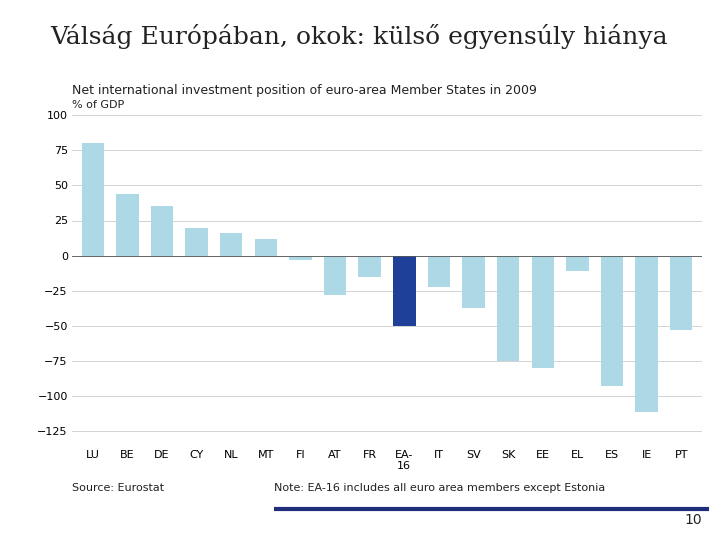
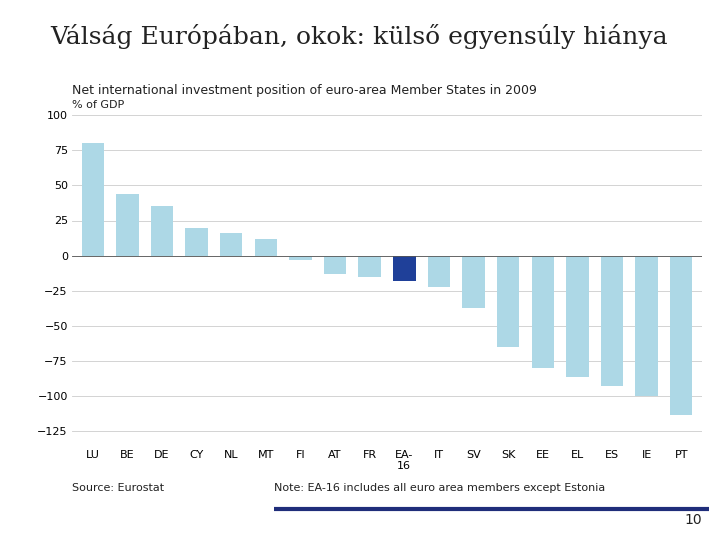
AT: -28 -> -13
EA- 16: -50 -> -18
SK: -75 -> -65
EL: -11 -> -86
IE: -111 -> -100
PT: -53 -> -113
